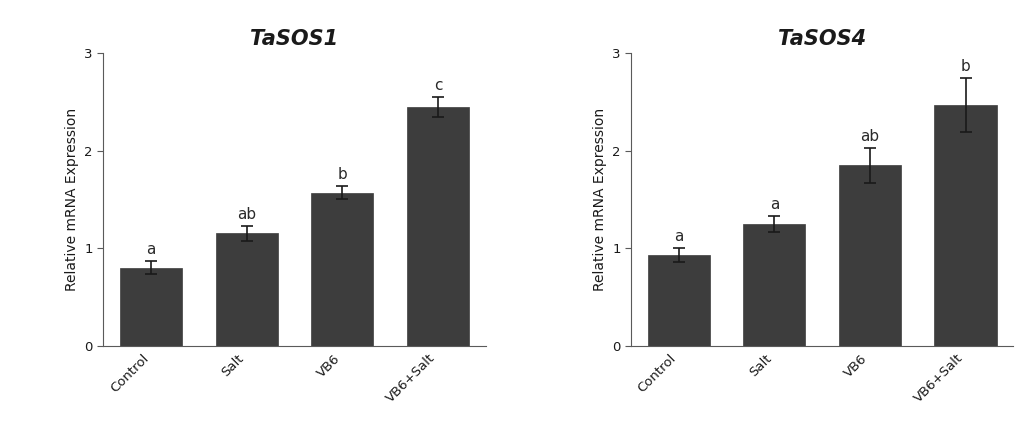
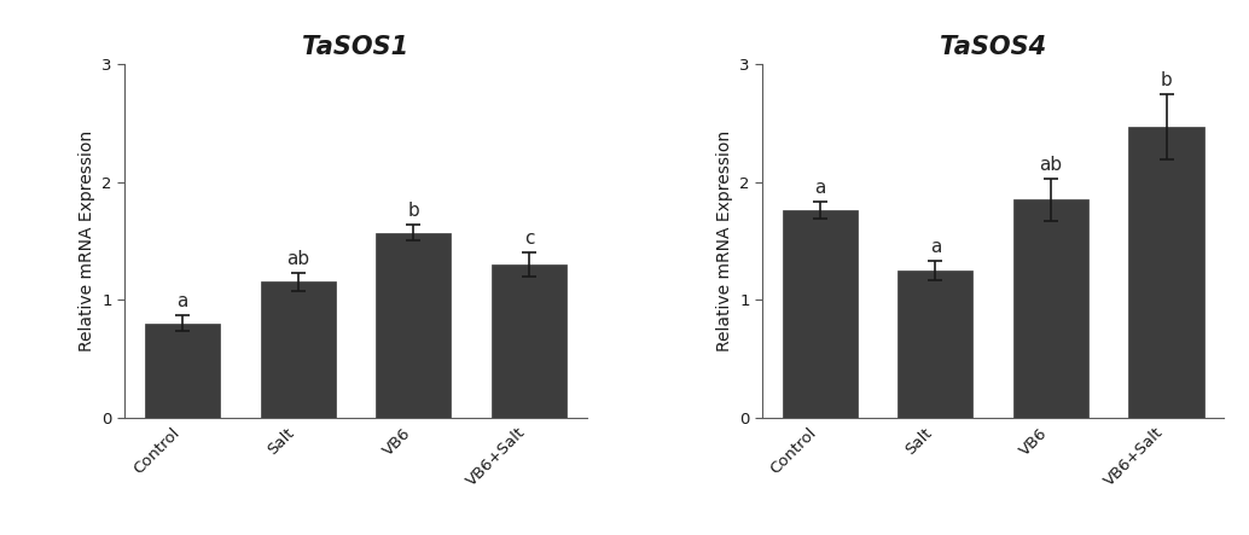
TaSOS1/VB6+Salt: 2.45 -> 1.30
TaSOS4/Control: 0.93 -> 1.76
